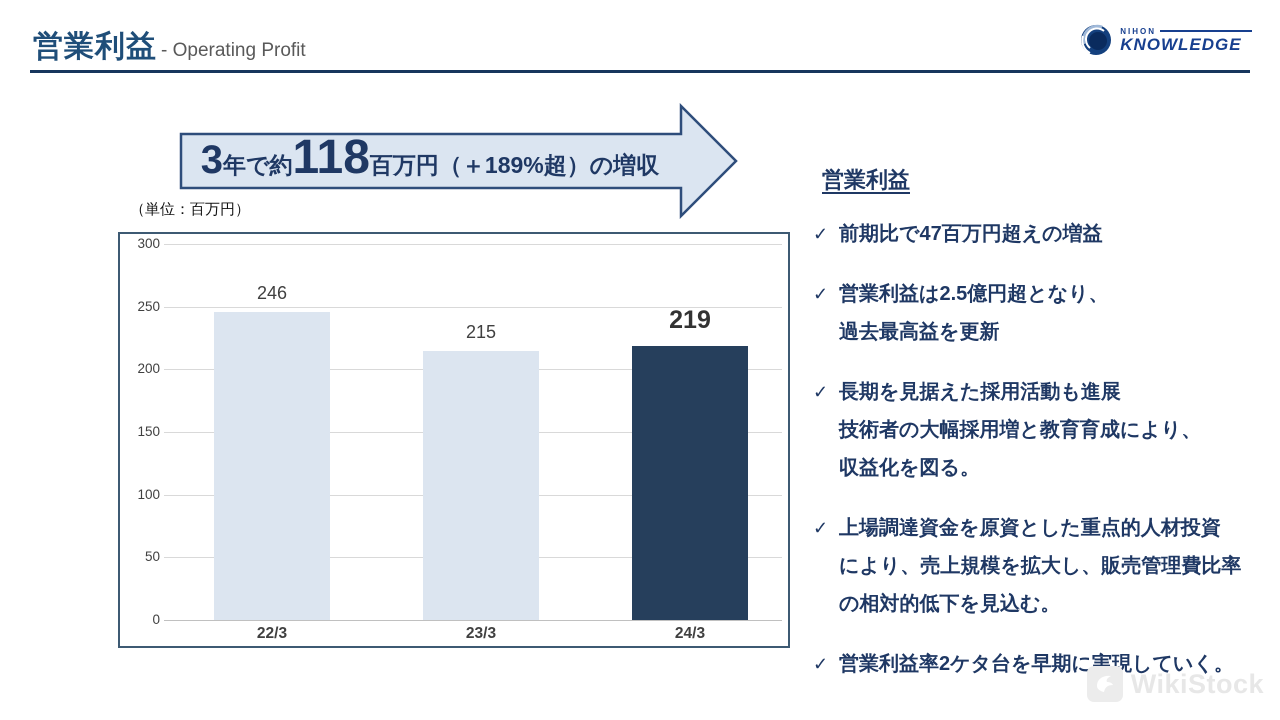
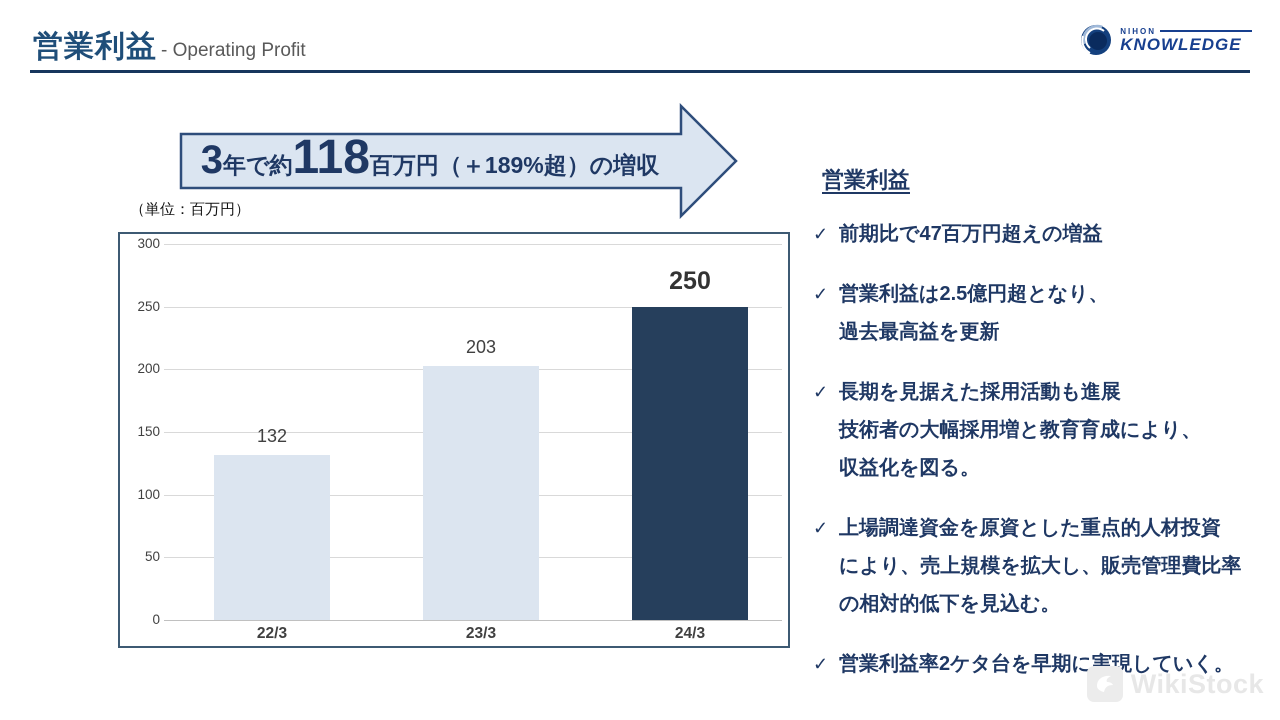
22/3: 246 -> 132
23/3: 215 -> 203
24/3: 219 -> 250
